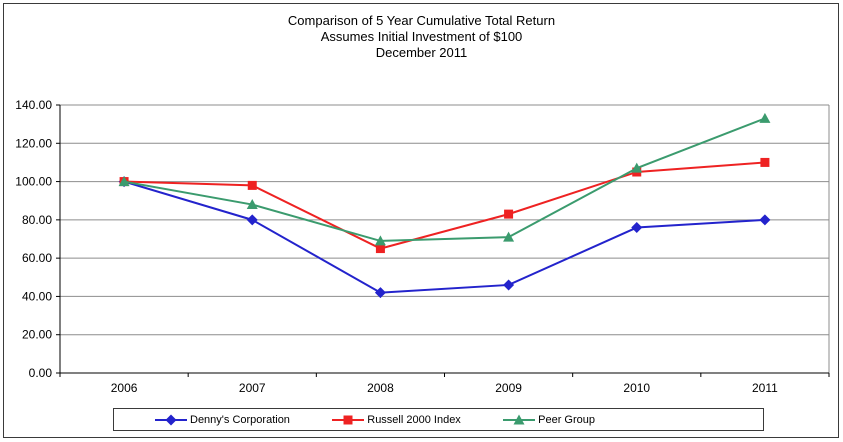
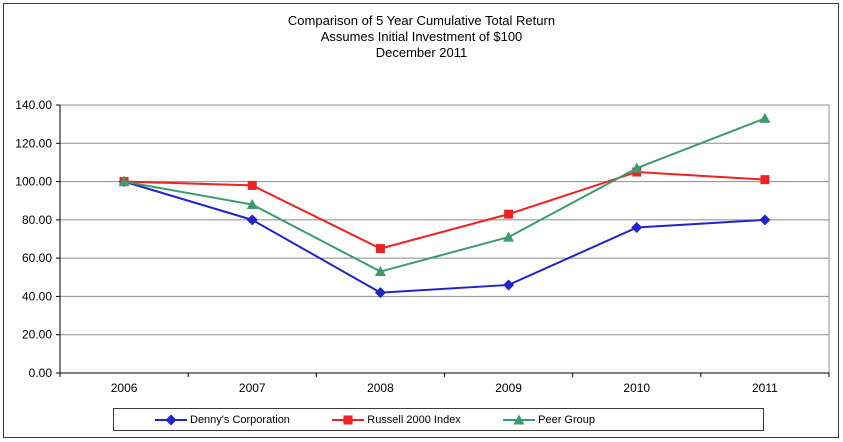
Peer Group/2008: 69 -> 53
Russell 2000 Index/2011: 110 -> 101
